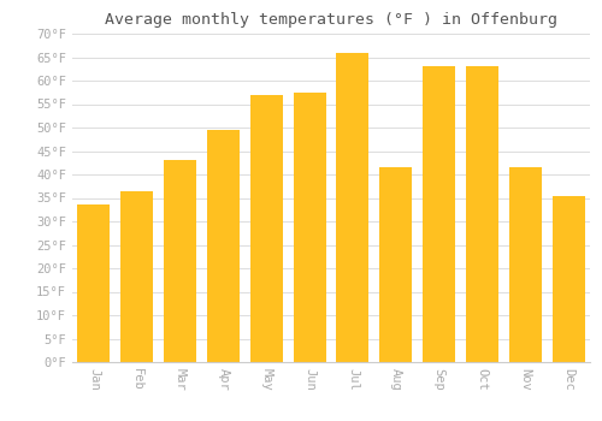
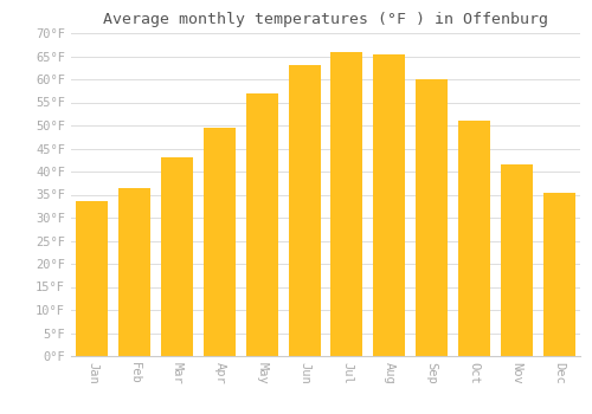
Jun: 57.5°F -> 63.0°F
Aug: 41.5°F -> 65.5°F
Sep: 63.0°F -> 60.0°F
Oct: 63.0°F -> 51.0°F
